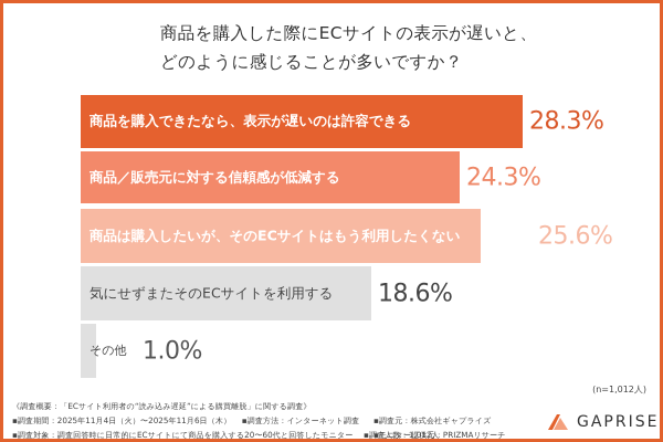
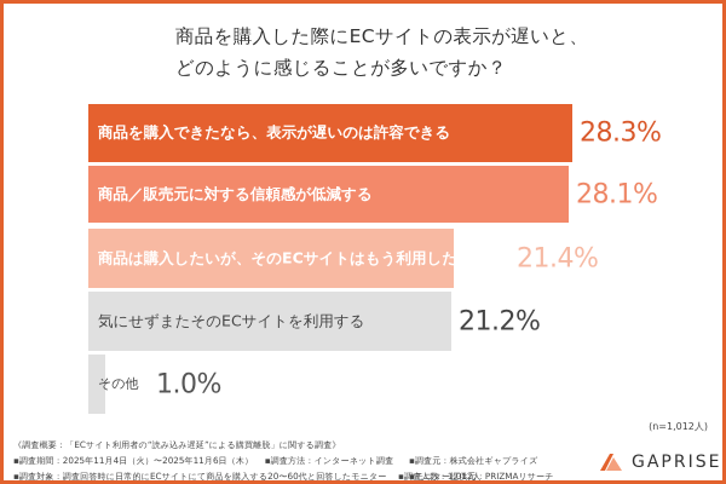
商品／販売元に対する信頼感が低減する: 24.3% -> 28.1%
商品は購入したいが、そのECサイトはもう利用したくない: 25.6% -> 21.4%
気にせずまたそのECサイトを利用する: 18.6% -> 21.2%
